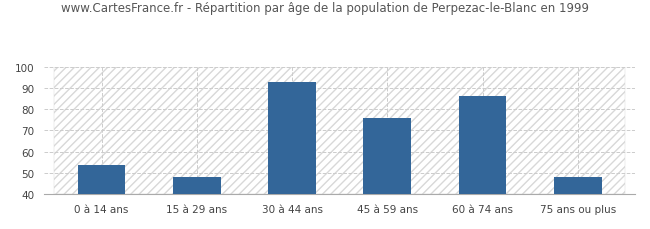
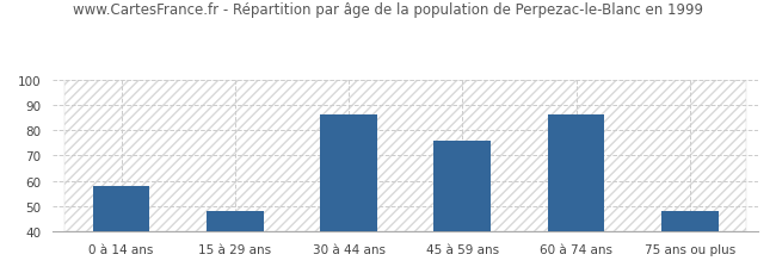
0 à 14 ans: 54 -> 58
30 à 44 ans: 93 -> 86
